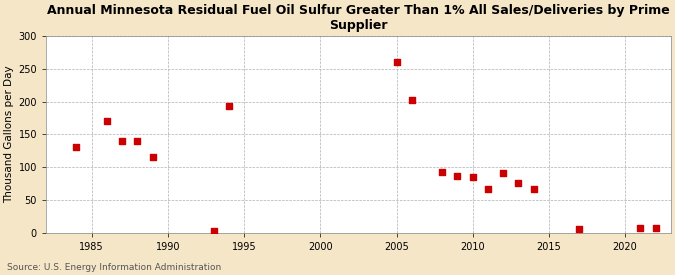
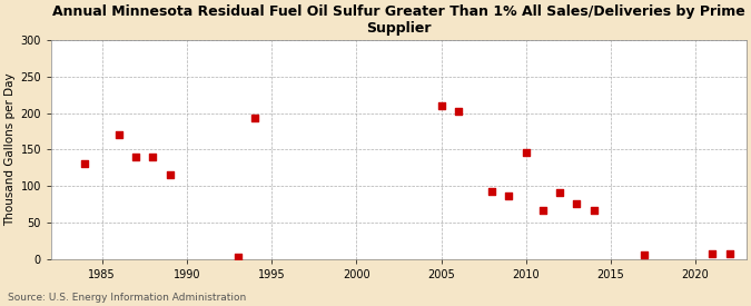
2005: 260 -> 210
2010: 85 -> 146
